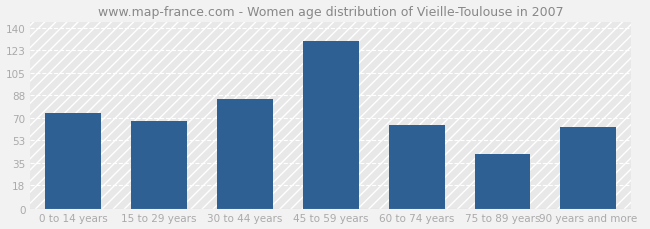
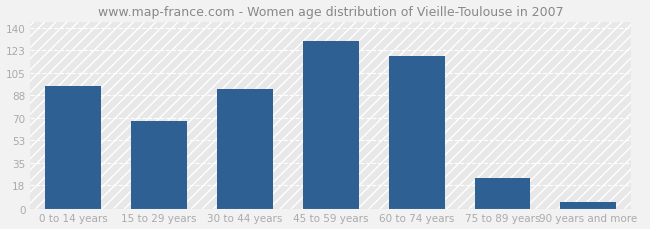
0 to 14 years: 74 -> 95
30 to 44 years: 85 -> 93
60 to 74 years: 65 -> 118
75 to 89 years: 42 -> 24
90 years and more: 63 -> 5
